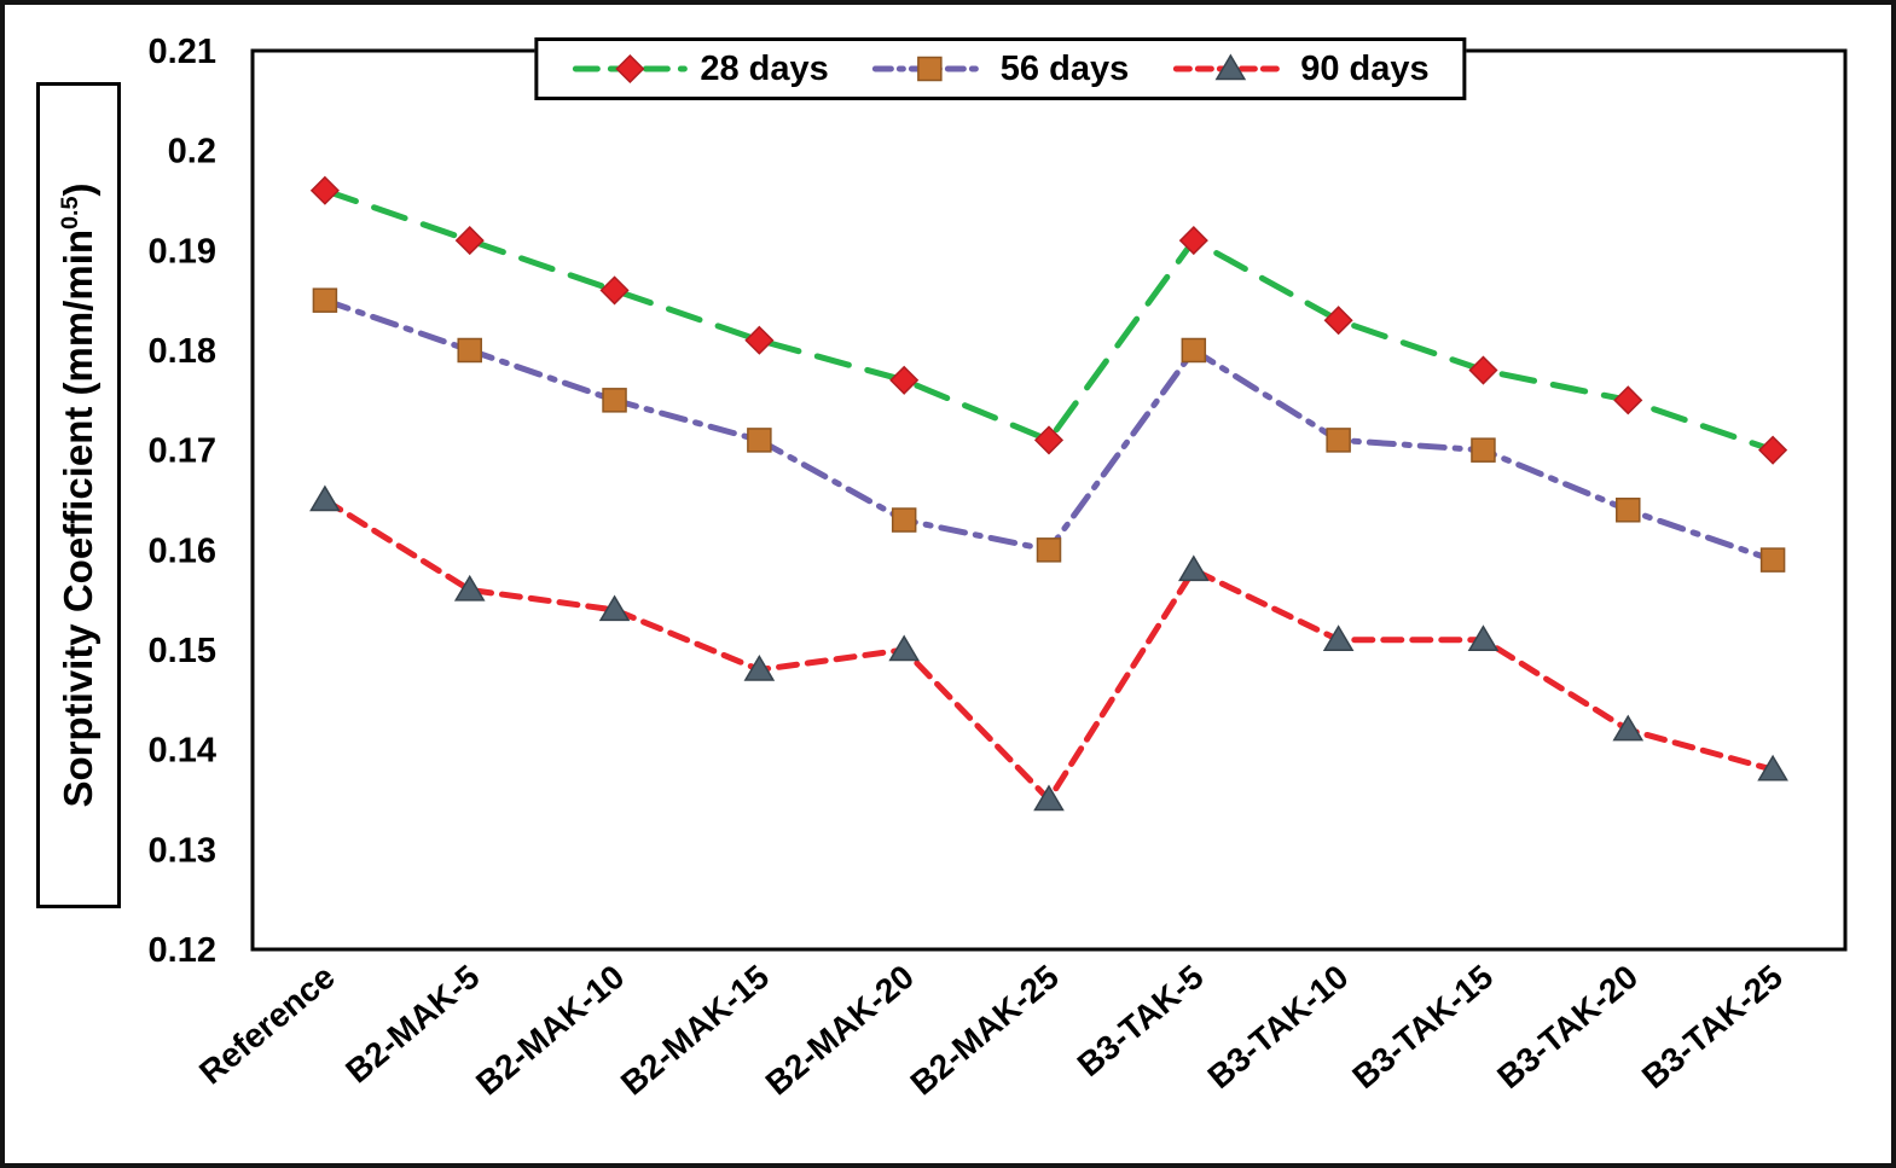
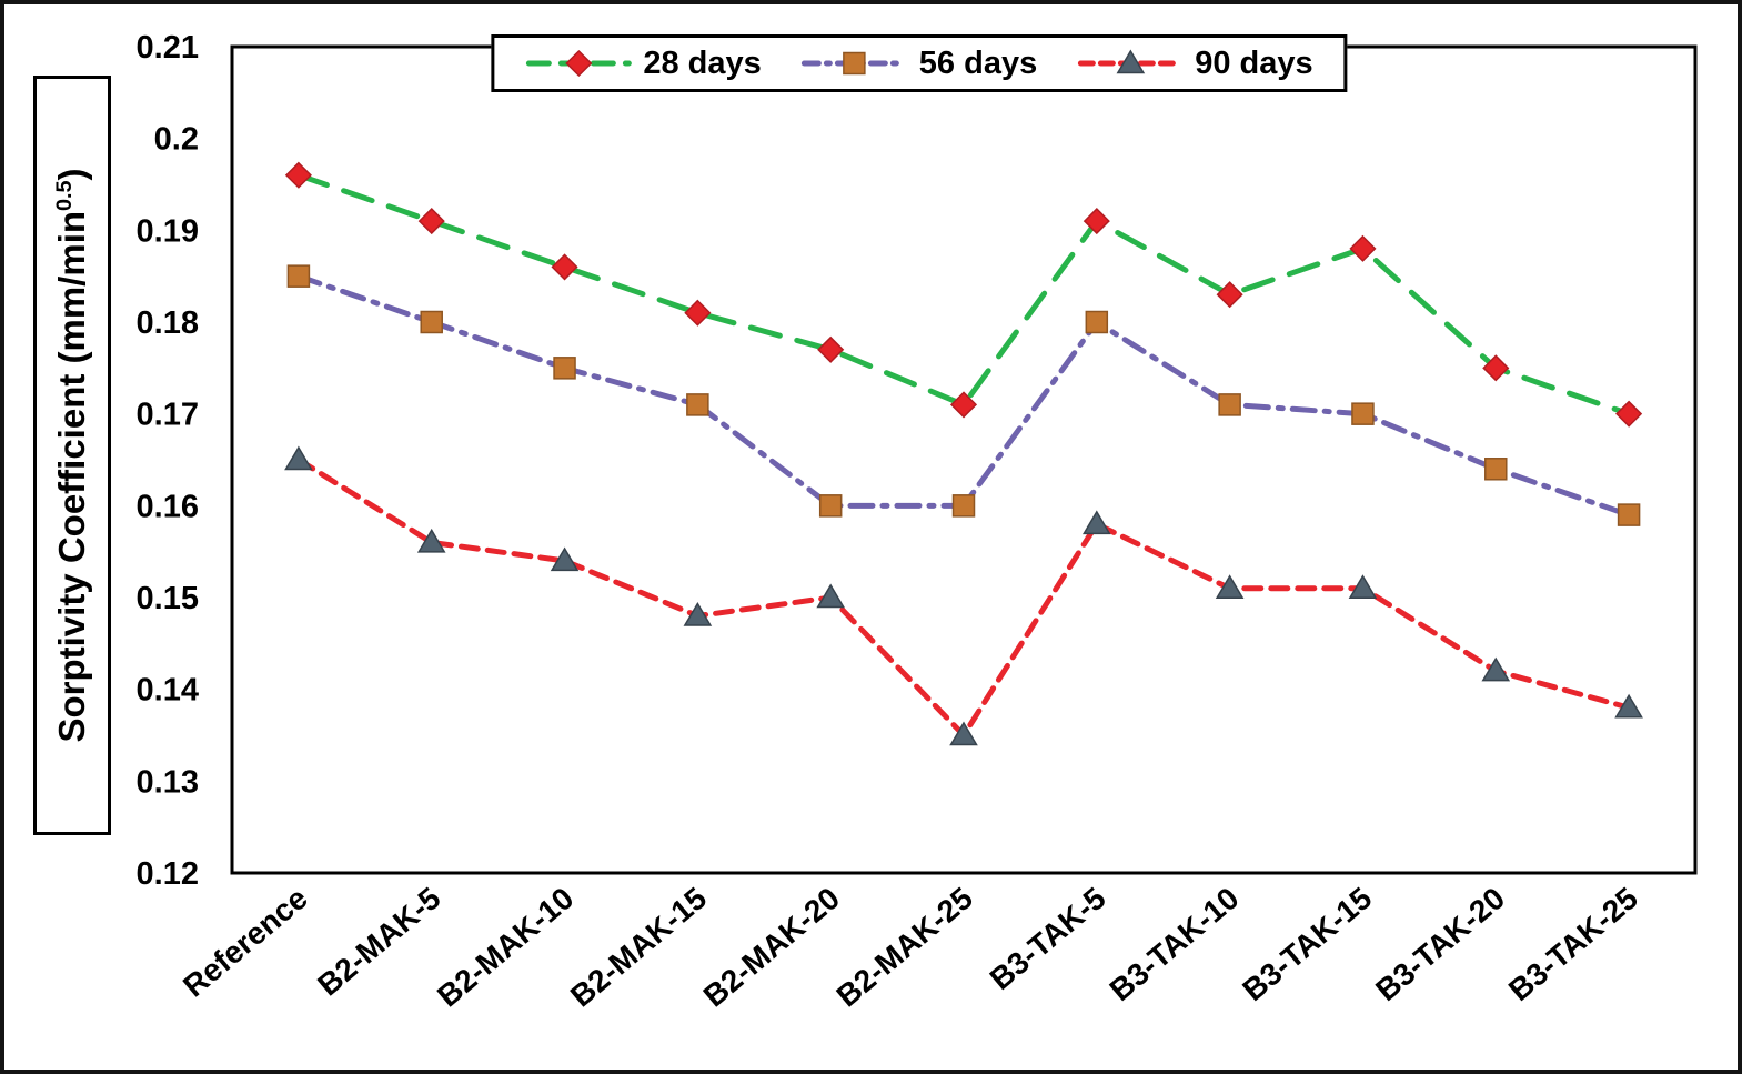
56 days/B2-MAK-20: 0.163 -> 0.160
28 days/B3-TAK-15: 0.178 -> 0.188
